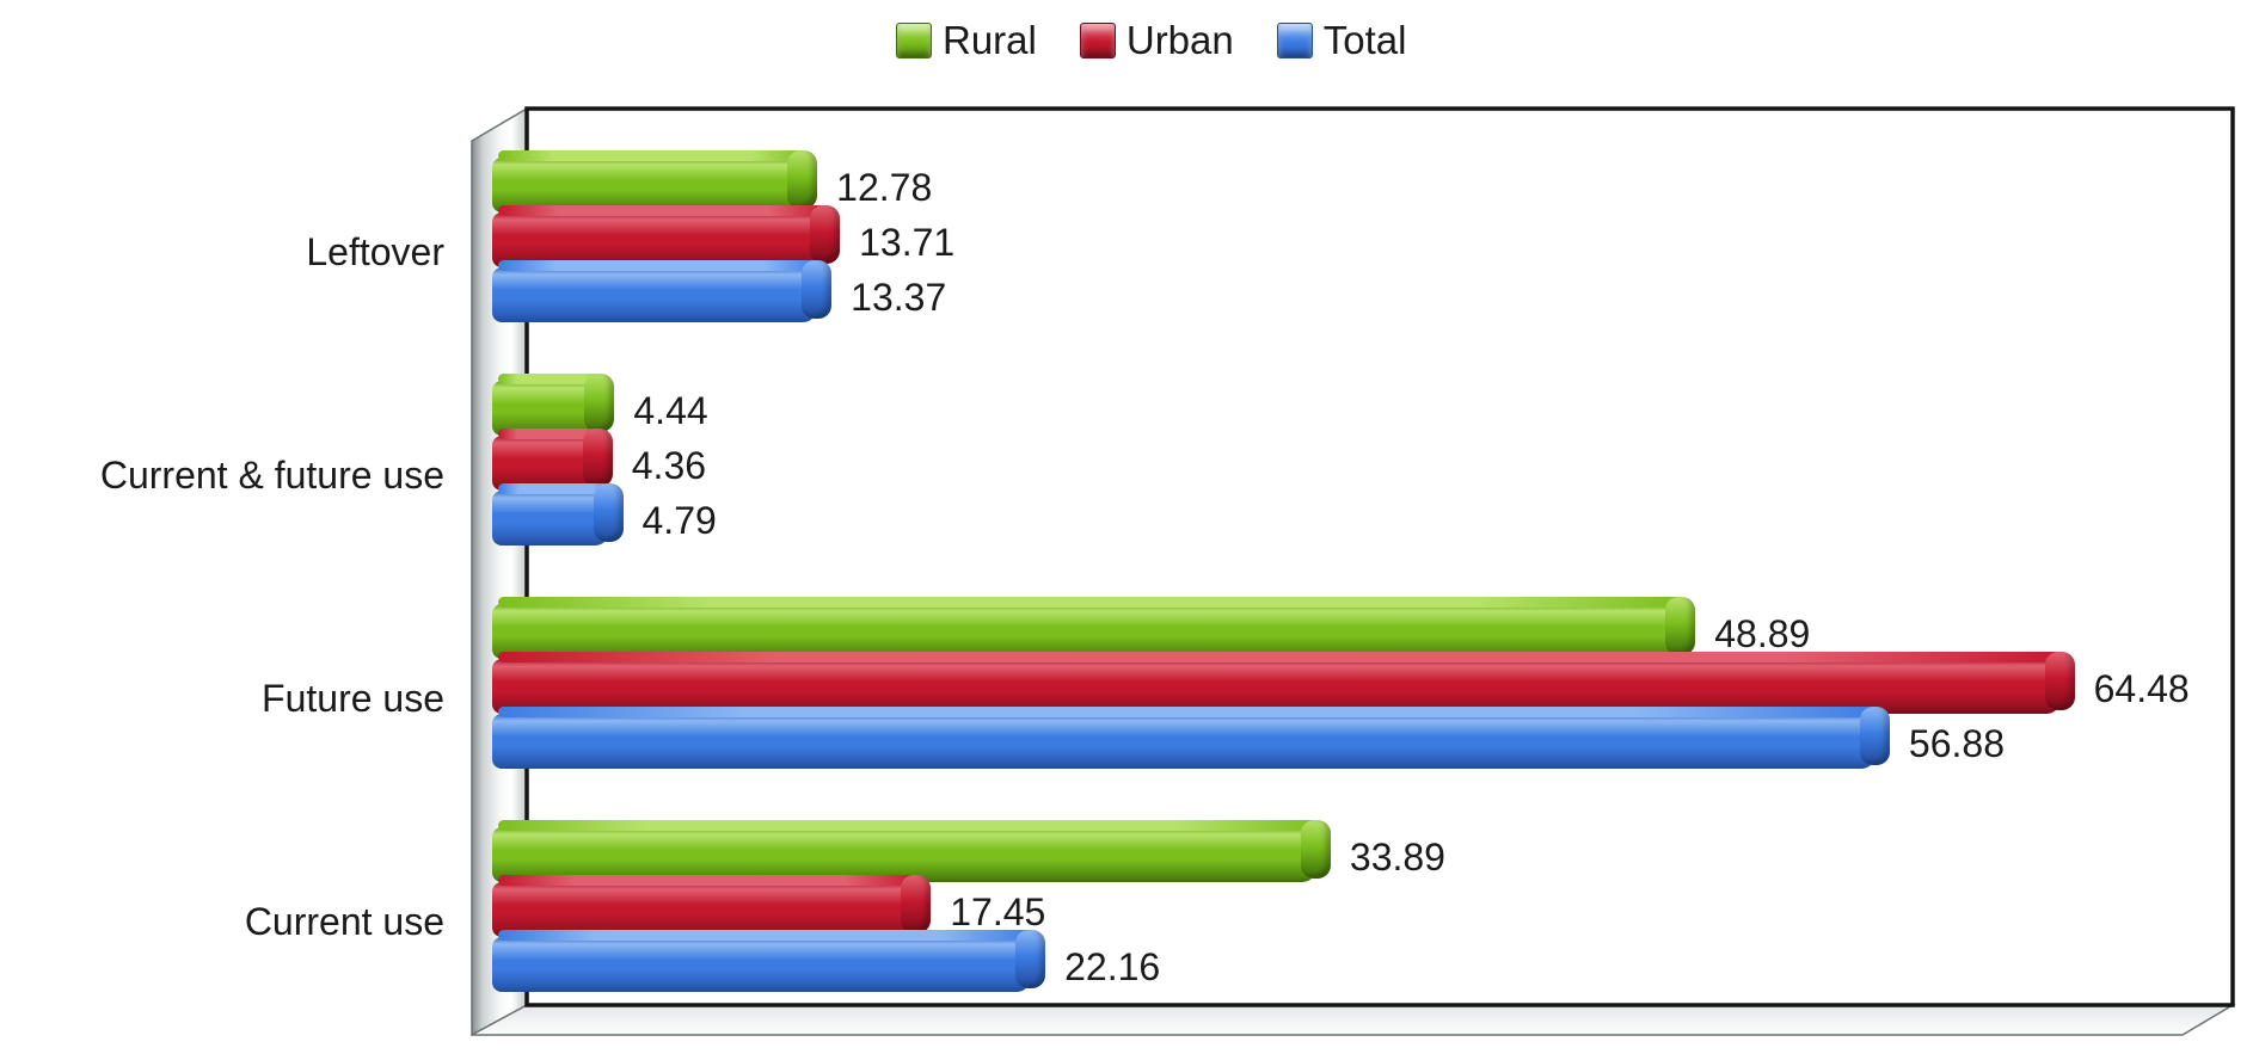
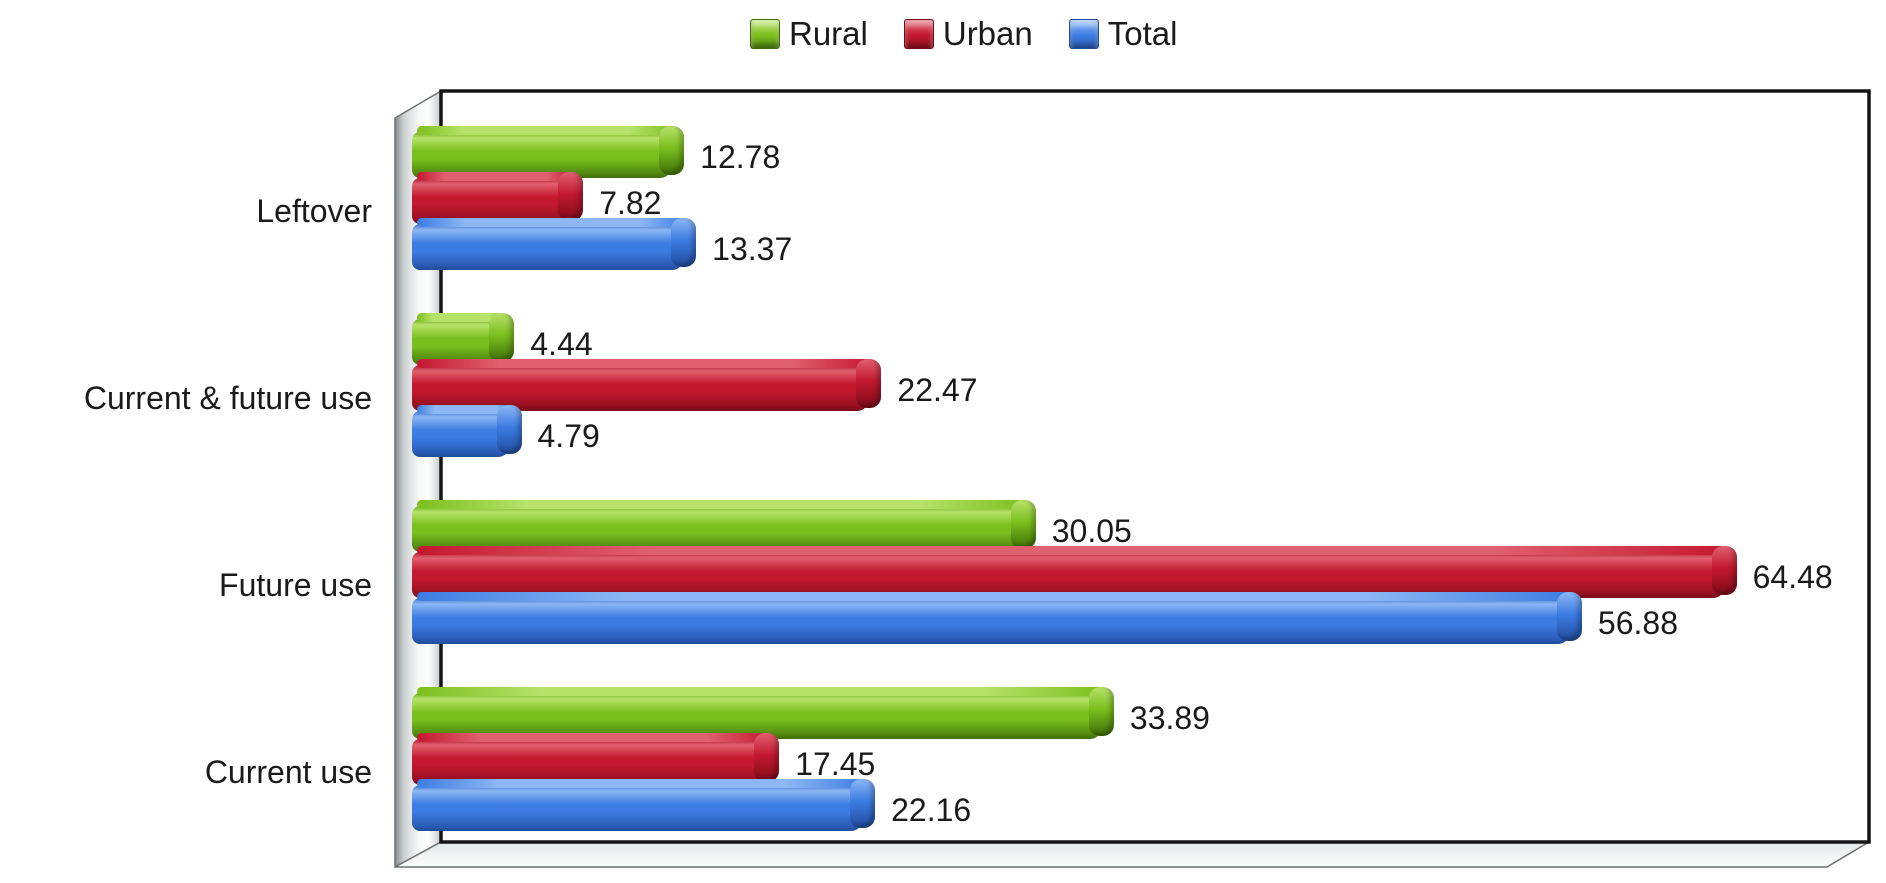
Urban/Leftover: 13.71 -> 7.82
Urban/Current & future use: 4.36 -> 22.47
Rural/Future use: 48.89 -> 30.05
